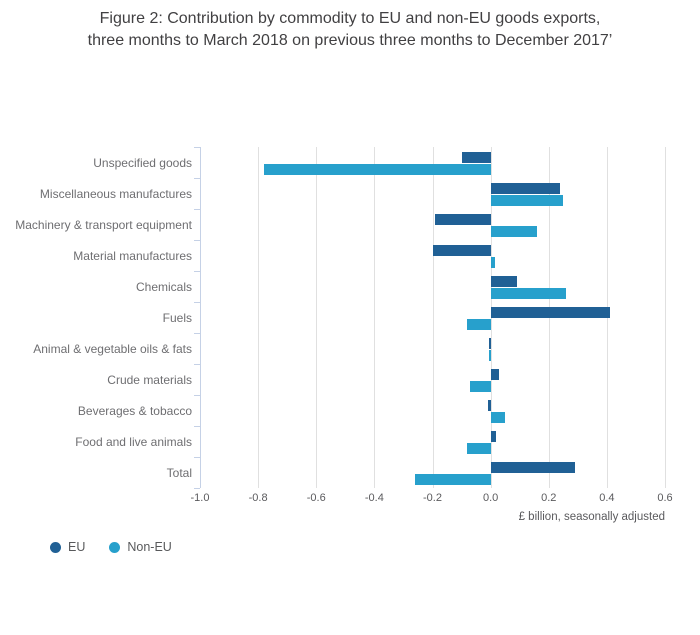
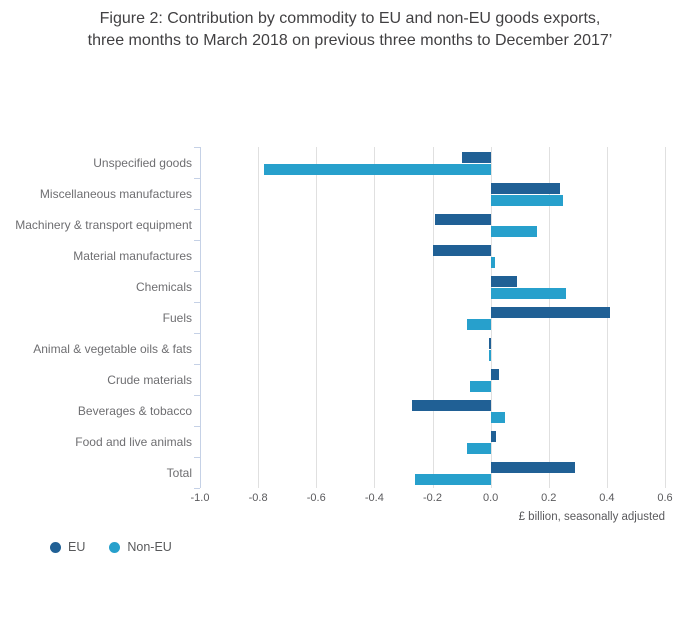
EU/Beverages & tobacco: -0.01 -> -0.27
